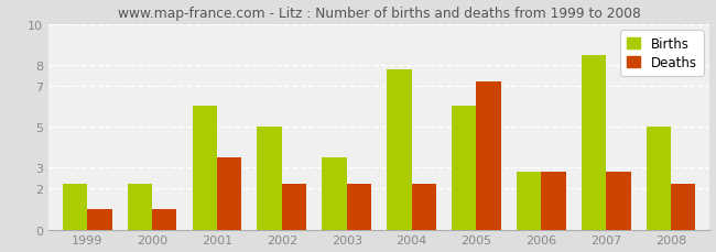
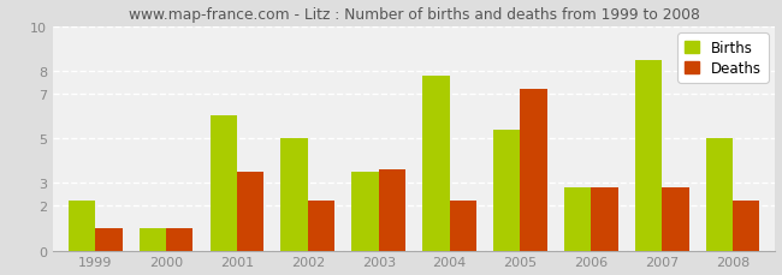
Births/2000: 2.2 -> 1.0
Deaths/2003: 2.2 -> 3.6
Births/2005: 6.0 -> 5.4
